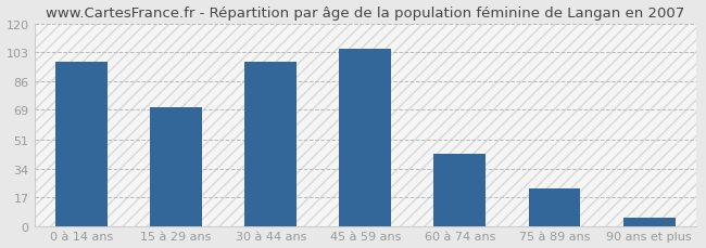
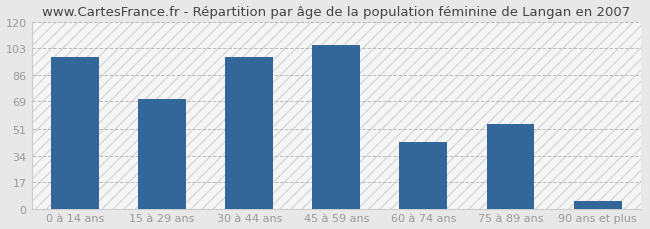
75 à 89 ans: 22 -> 54
